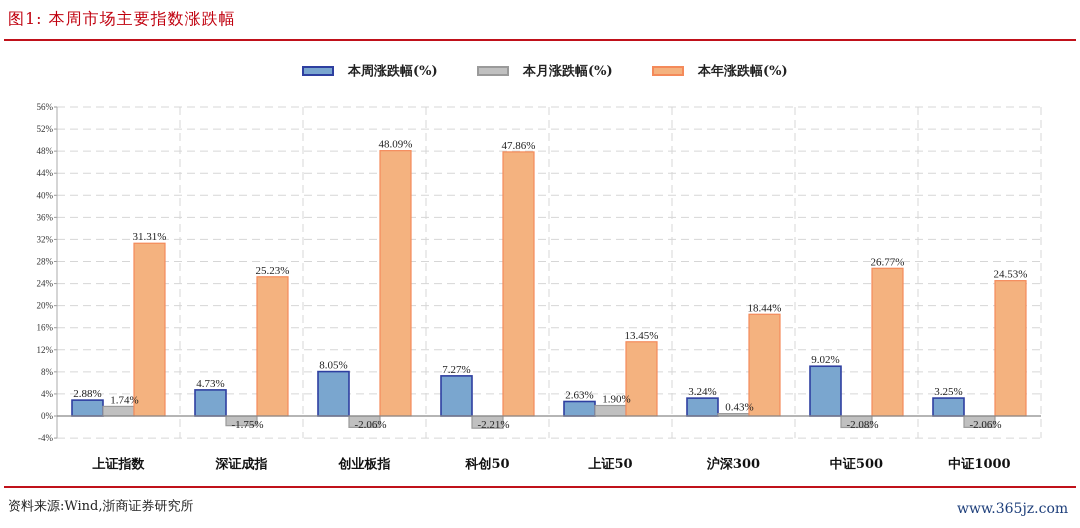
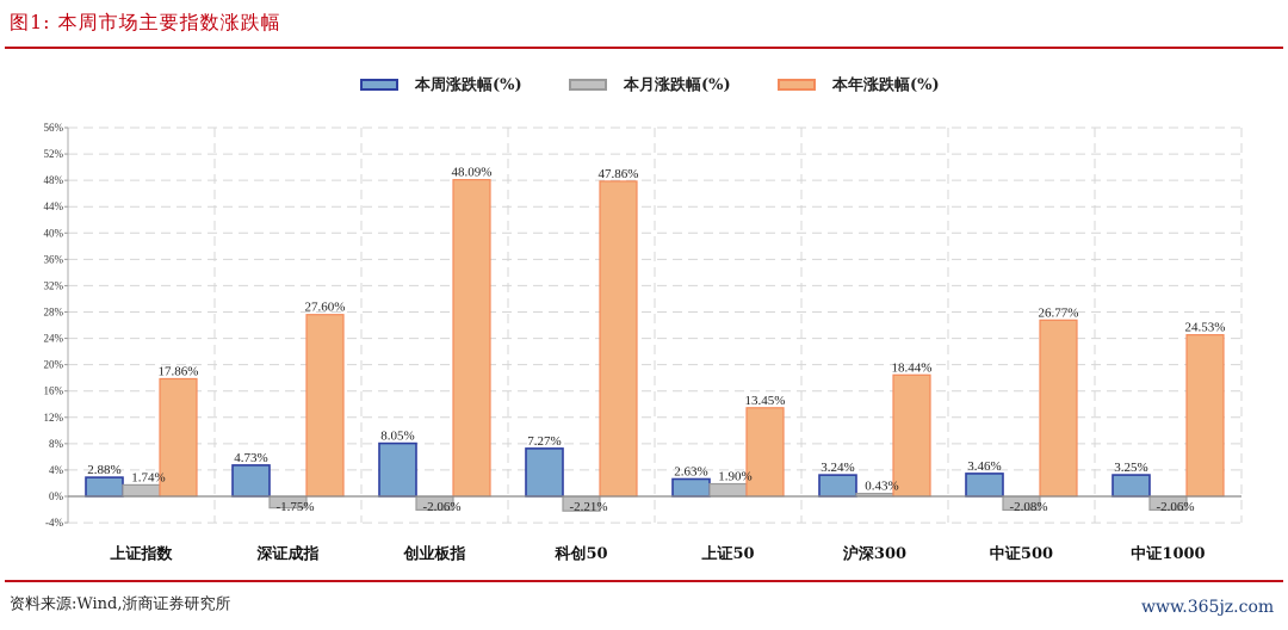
本年涨跌幅(%)/上证指数: 31.31% -> 17.86%
本年涨跌幅(%)/深证成指: 25.23% -> 27.60%
本周涨跌幅(%)/中证500: 9.02% -> 3.46%
